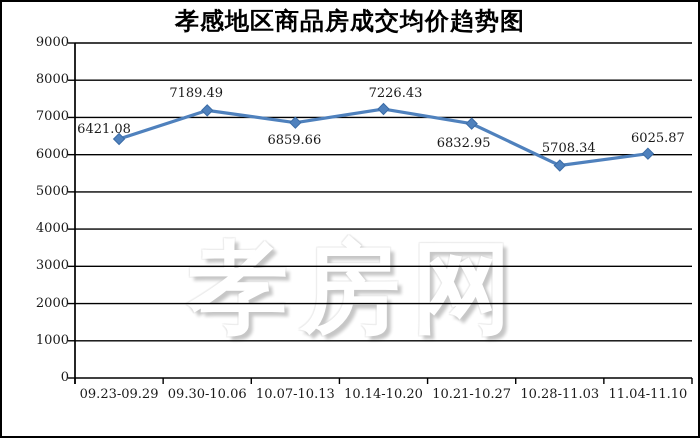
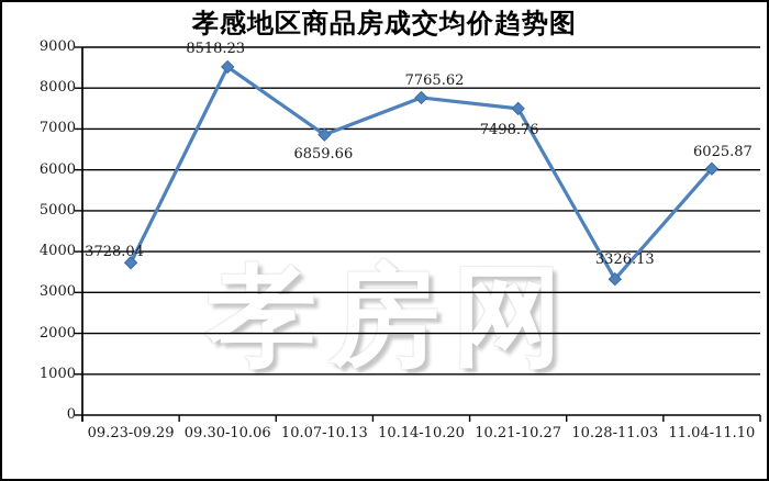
09.23-09.29: 6421.08 -> 3728.04
09.30-10.06: 7189.49 -> 8518.23
10.14-10.20: 7226.43 -> 7765.62
10.21-10.27: 6832.95 -> 7498.76
10.28-11.03: 5708.34 -> 3326.13
